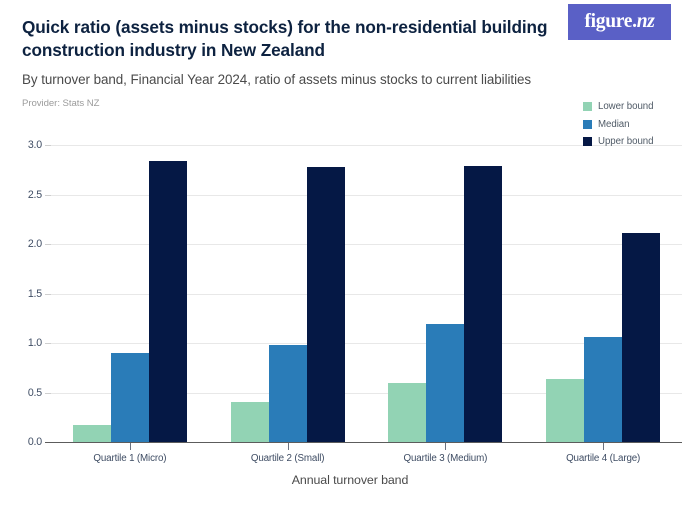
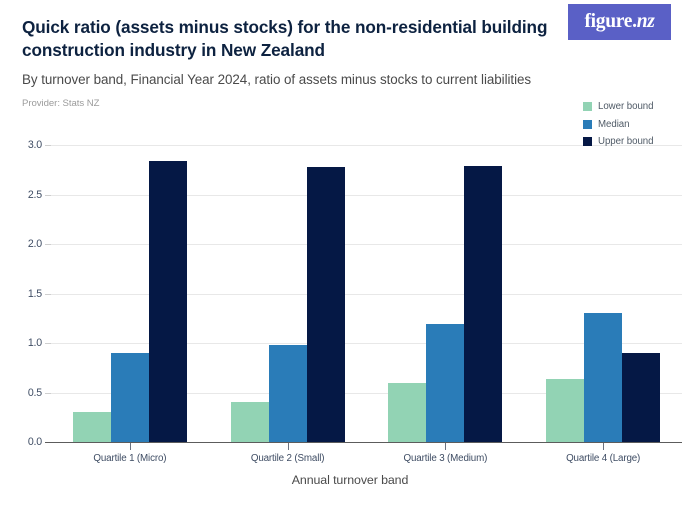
Lower bound/Quartile 1 (Micro): 0.2 -> 0.3
Median/Quartile 4 (Large): 1.1 -> 1.3
Upper bound/Quartile 4 (Large): 2.1 -> 0.9
